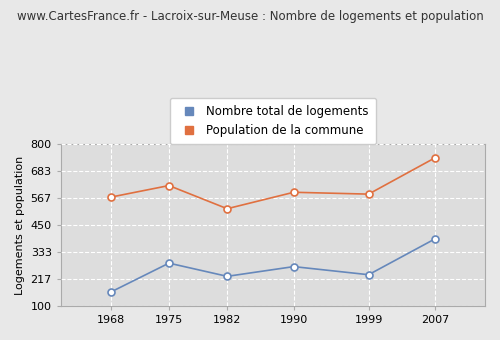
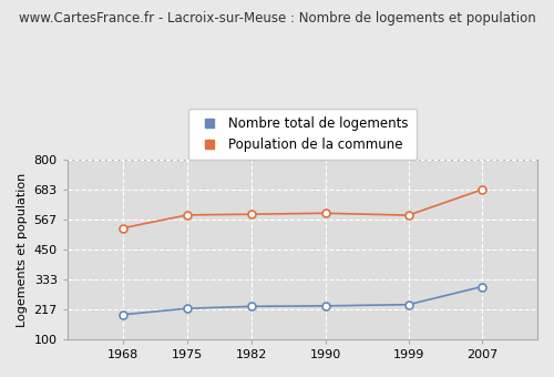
Nombre total de logements/1968: 160 -> 196
Population de la commune/1968: 570 -> 533
Nombre total de logements/1975: 285 -> 220
Population de la commune/1975: 620 -> 584
Population de la commune/1982: 520 -> 587
Nombre total de logements/1990: 270 -> 230
Nombre total de logements/2007: 390 -> 305
Population de la commune/2007: 740 -> 683
